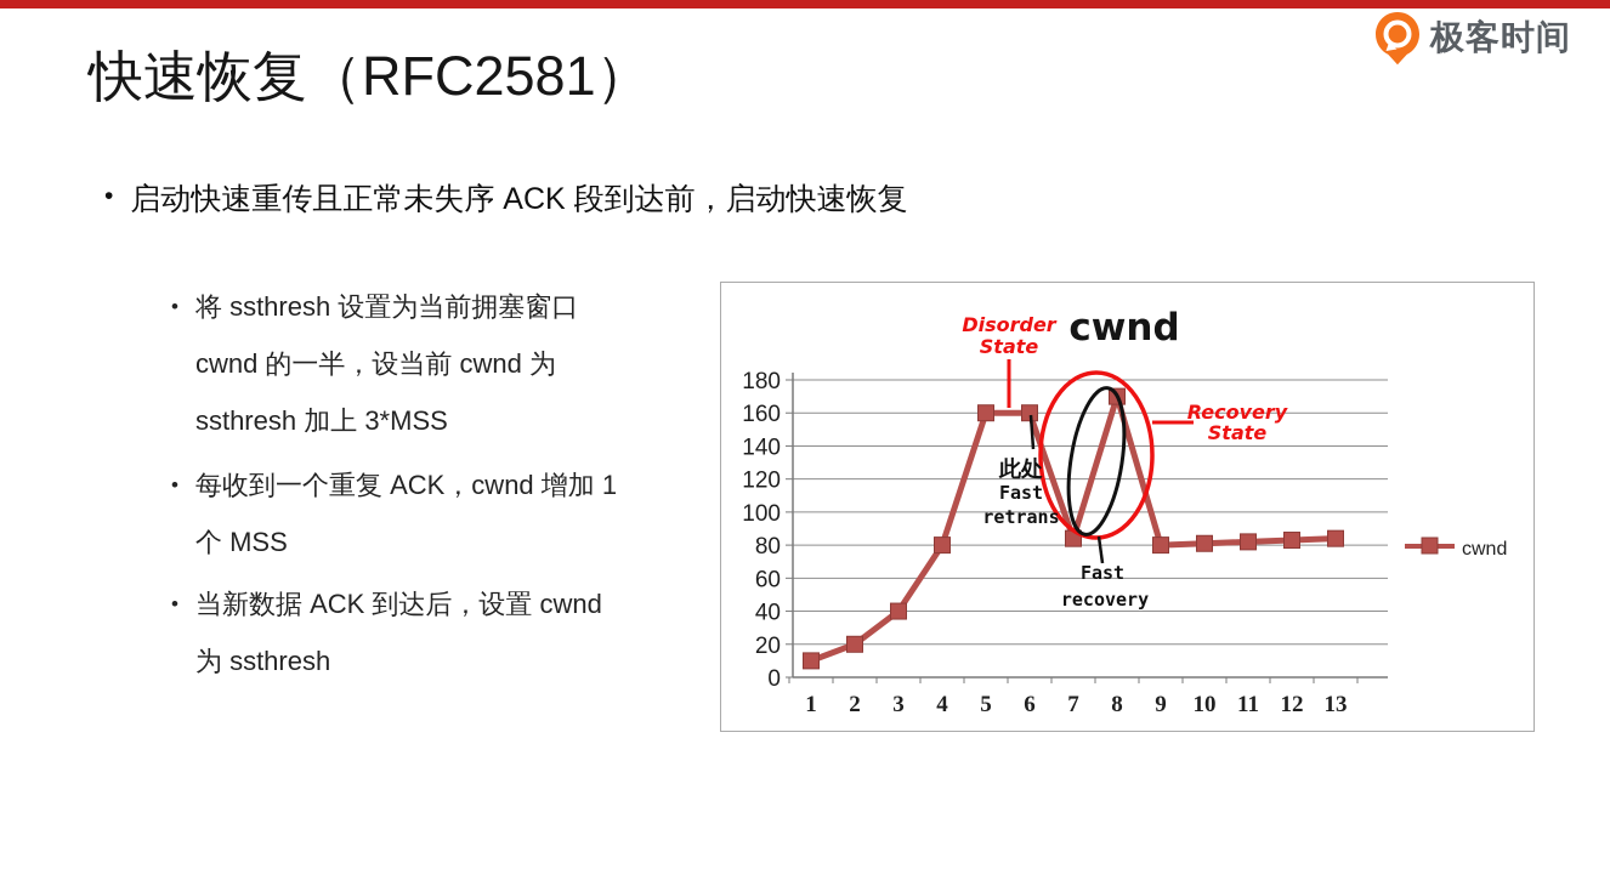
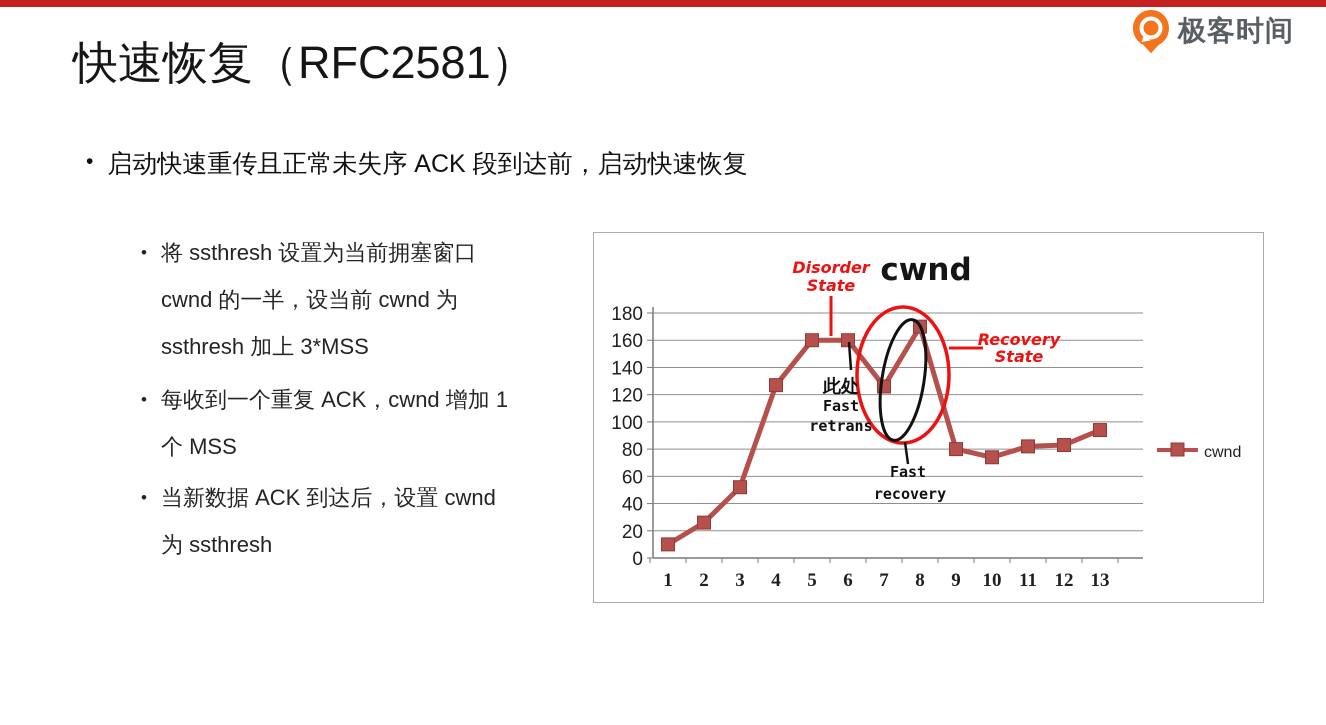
2: 20 -> 26
3: 40 -> 52
4: 80 -> 127
7: 84 -> 126
10: 81 -> 74
13: 84 -> 94
